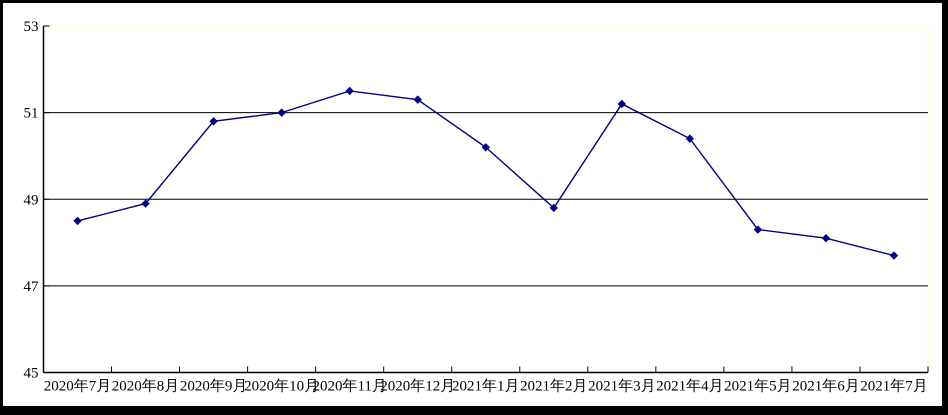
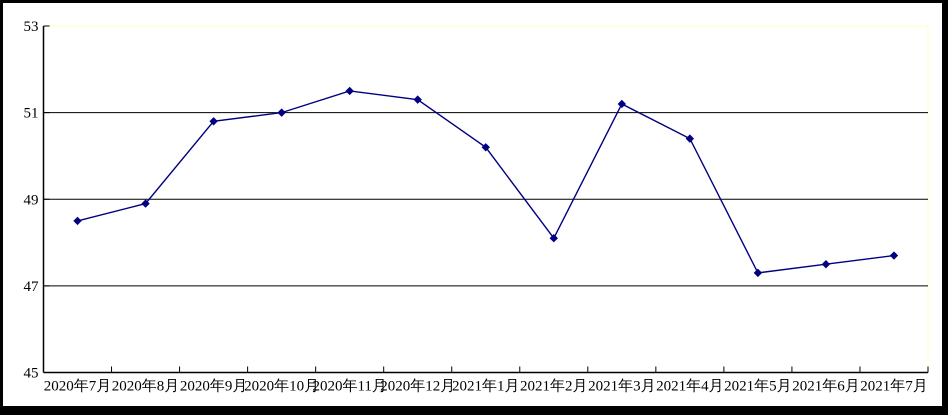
2021年2月: 48.8 -> 48.1
2021年5月: 48.3 -> 47.3
2021年6月: 48.1 -> 47.5
